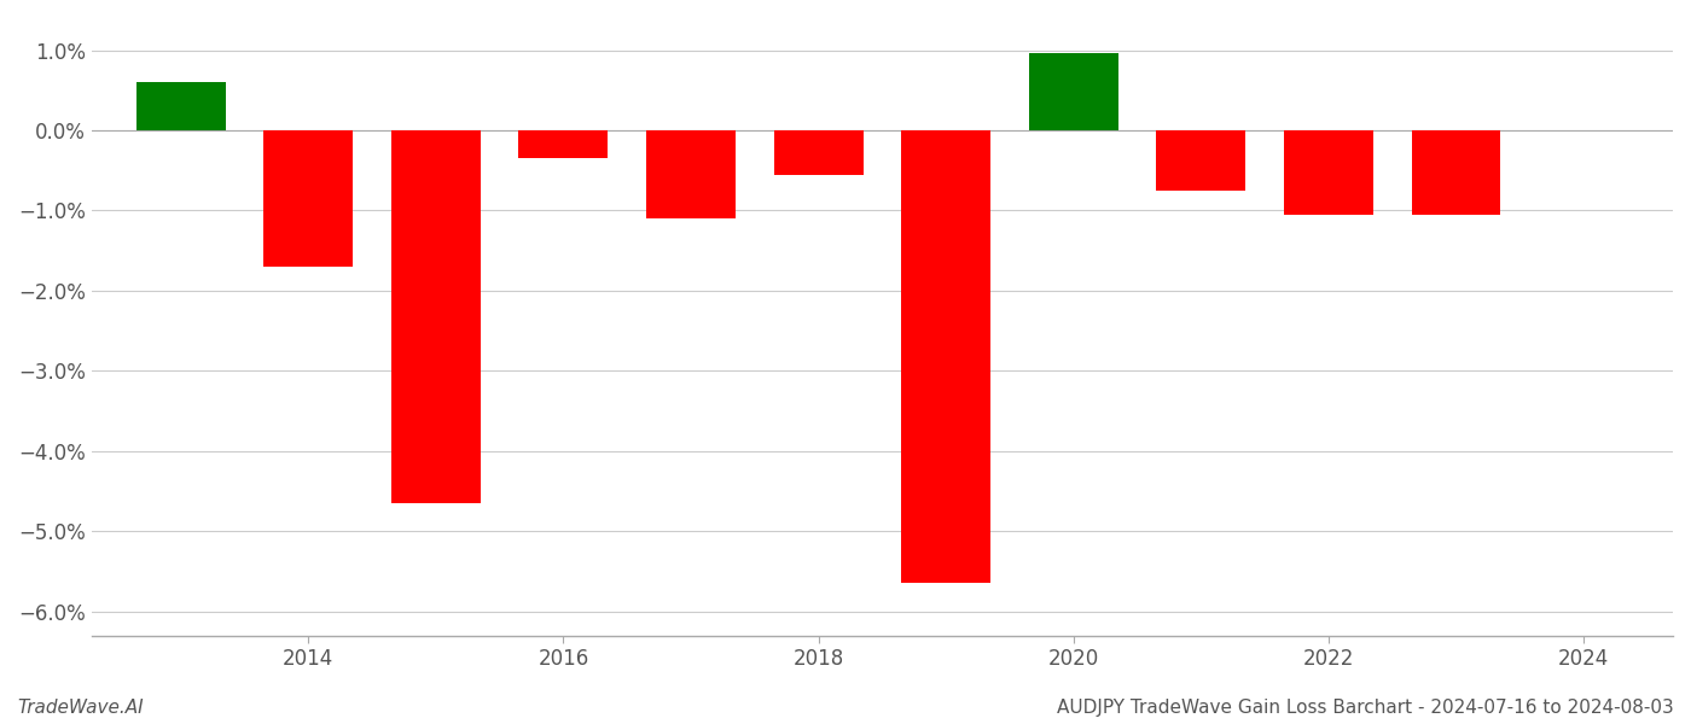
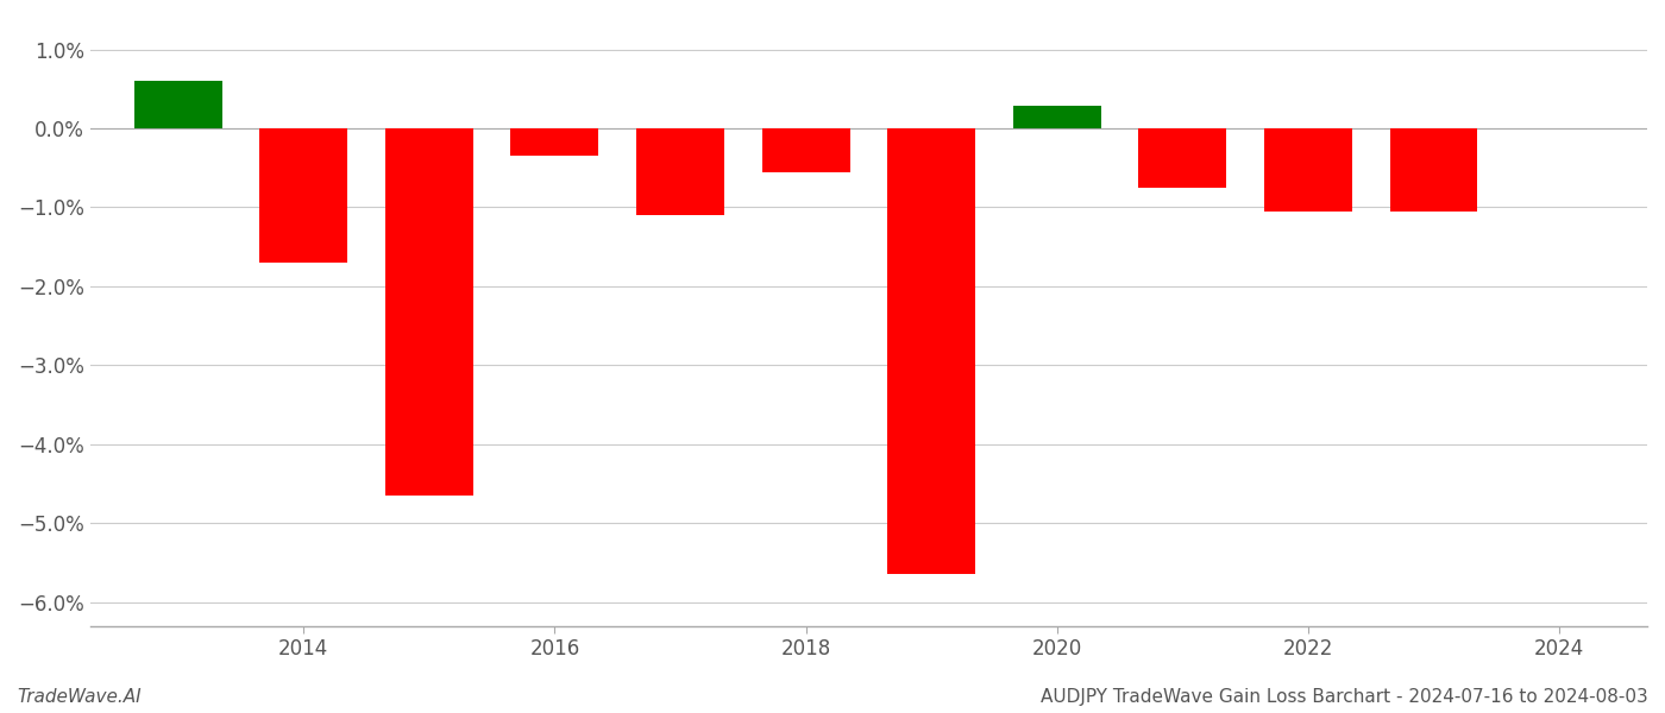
2020: 0.97% -> 0.28%
